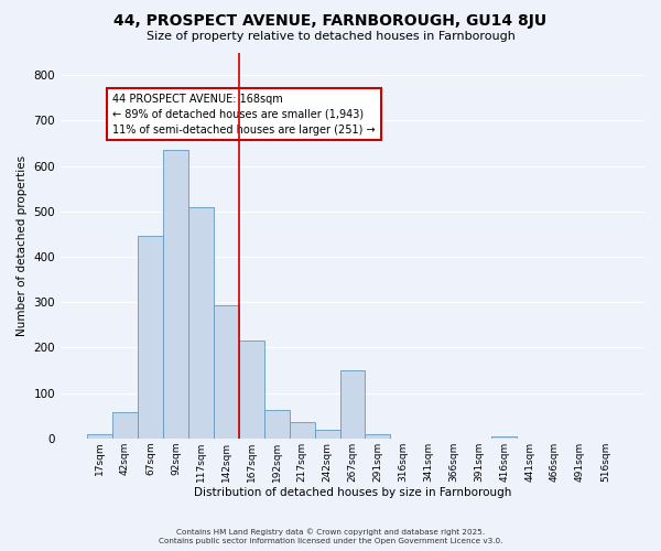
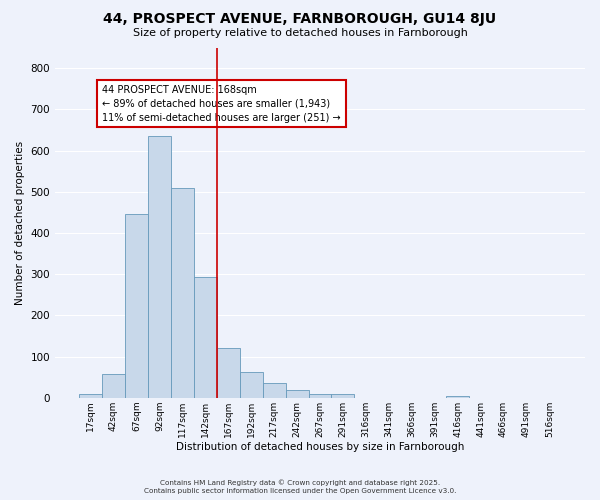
167sqm: 215 -> 120
267sqm: 150 -> 9
